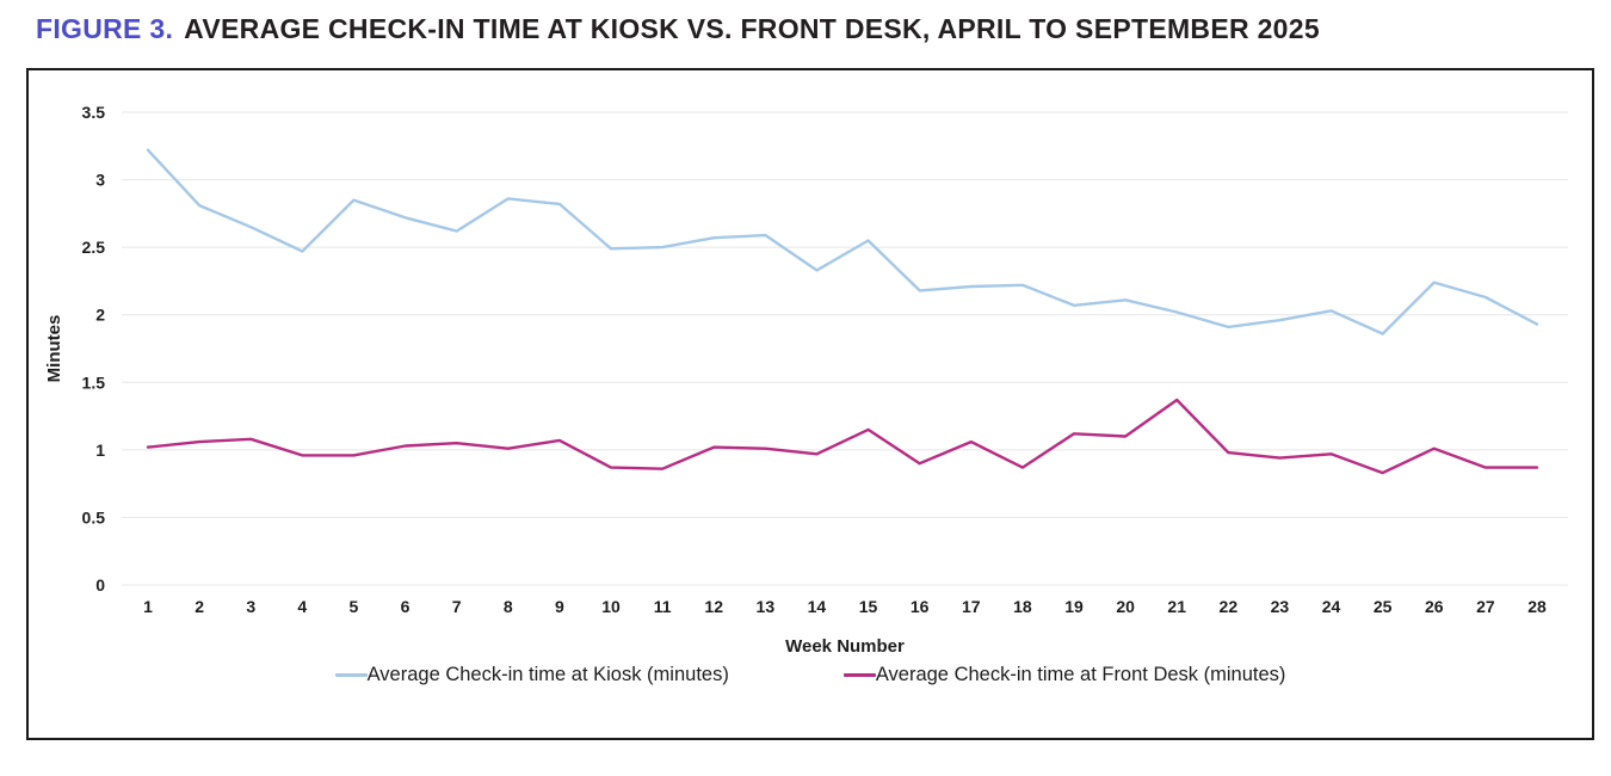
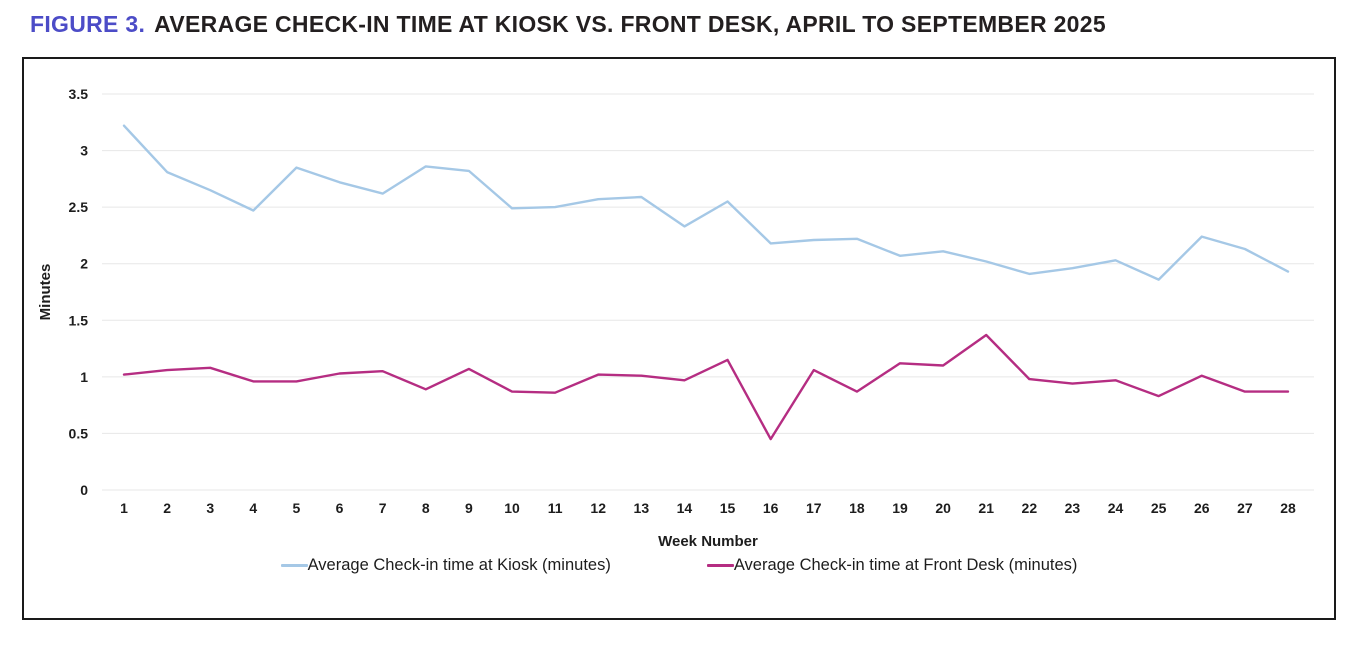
Average Check-in time at Front Desk (minutes)/8: 1.01 -> 0.89
Average Check-in time at Front Desk (minutes)/16: 0.90 -> 0.45
